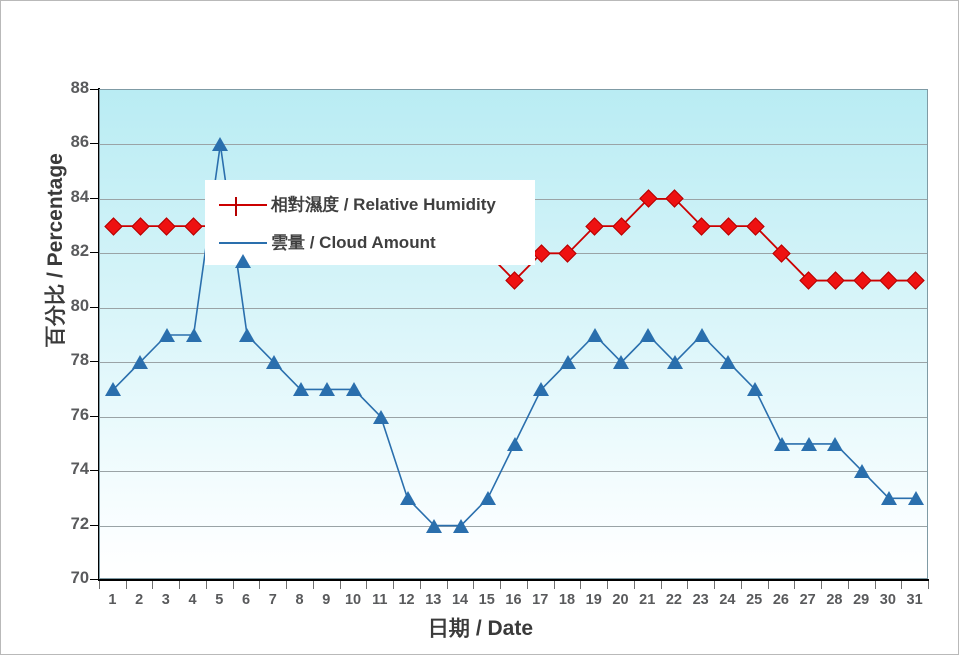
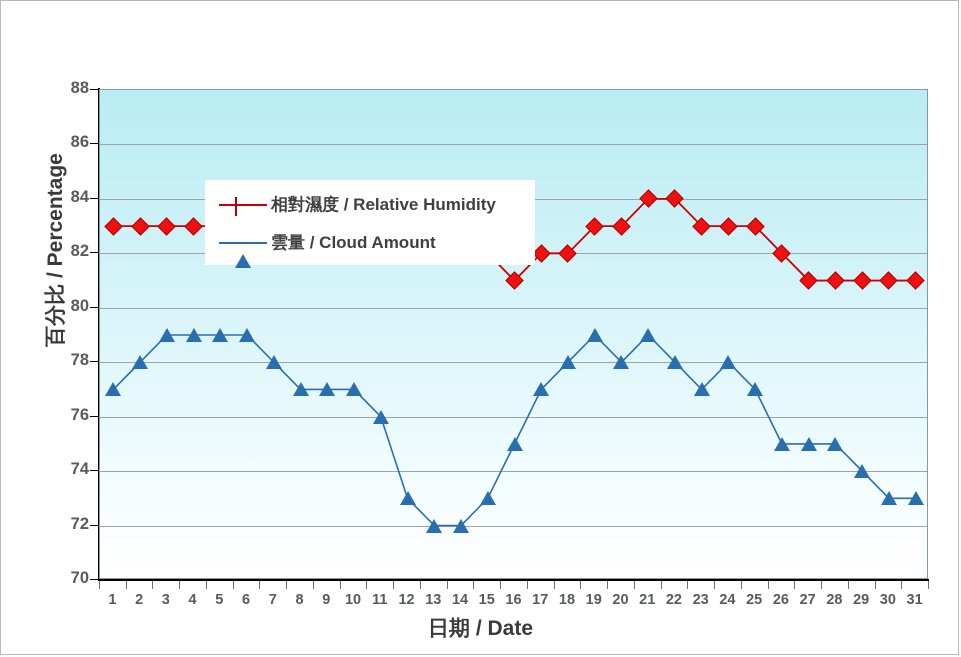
雲量 / Cloud Amount/5: 86 -> 79
雲量 / Cloud Amount/23: 79 -> 77
